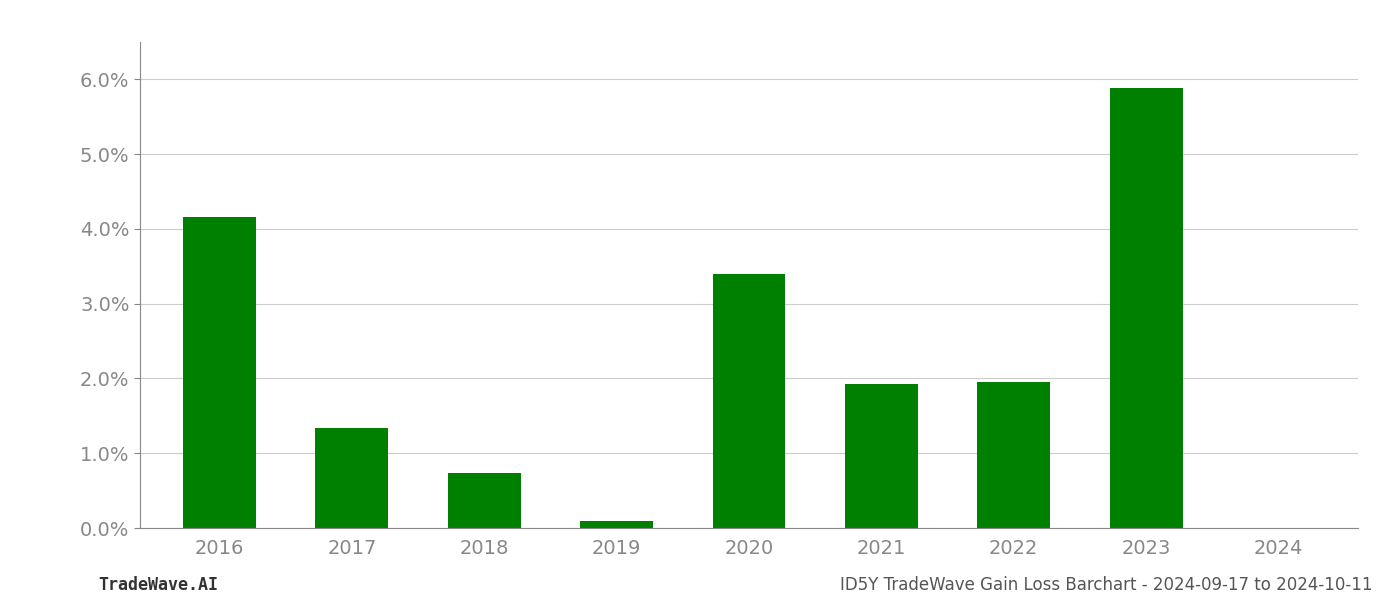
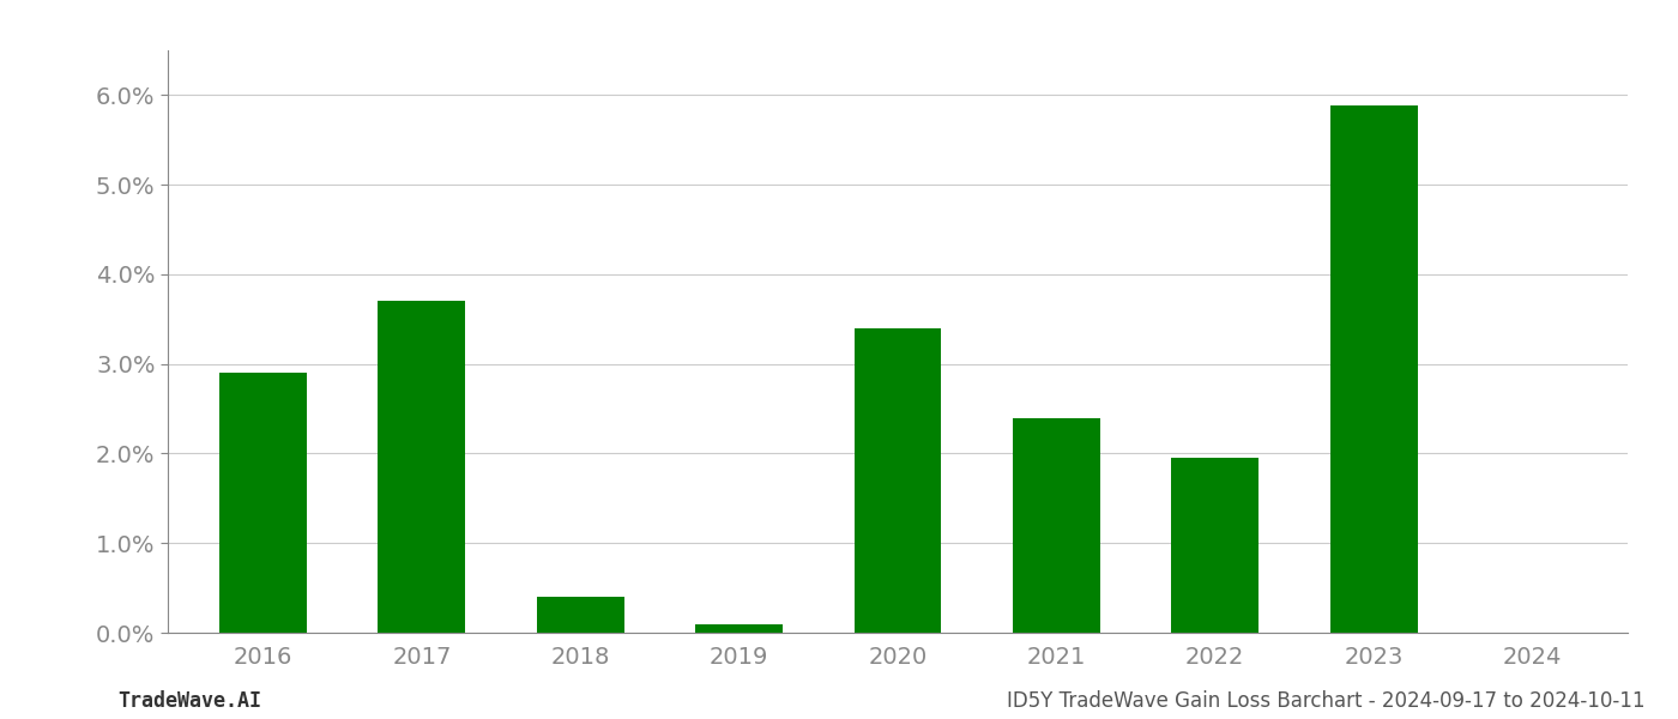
2016: 4.16% -> 2.90%
2017: 1.34% -> 3.70%
2018: 0.74% -> 0.40%
2021: 1.92% -> 2.40%
